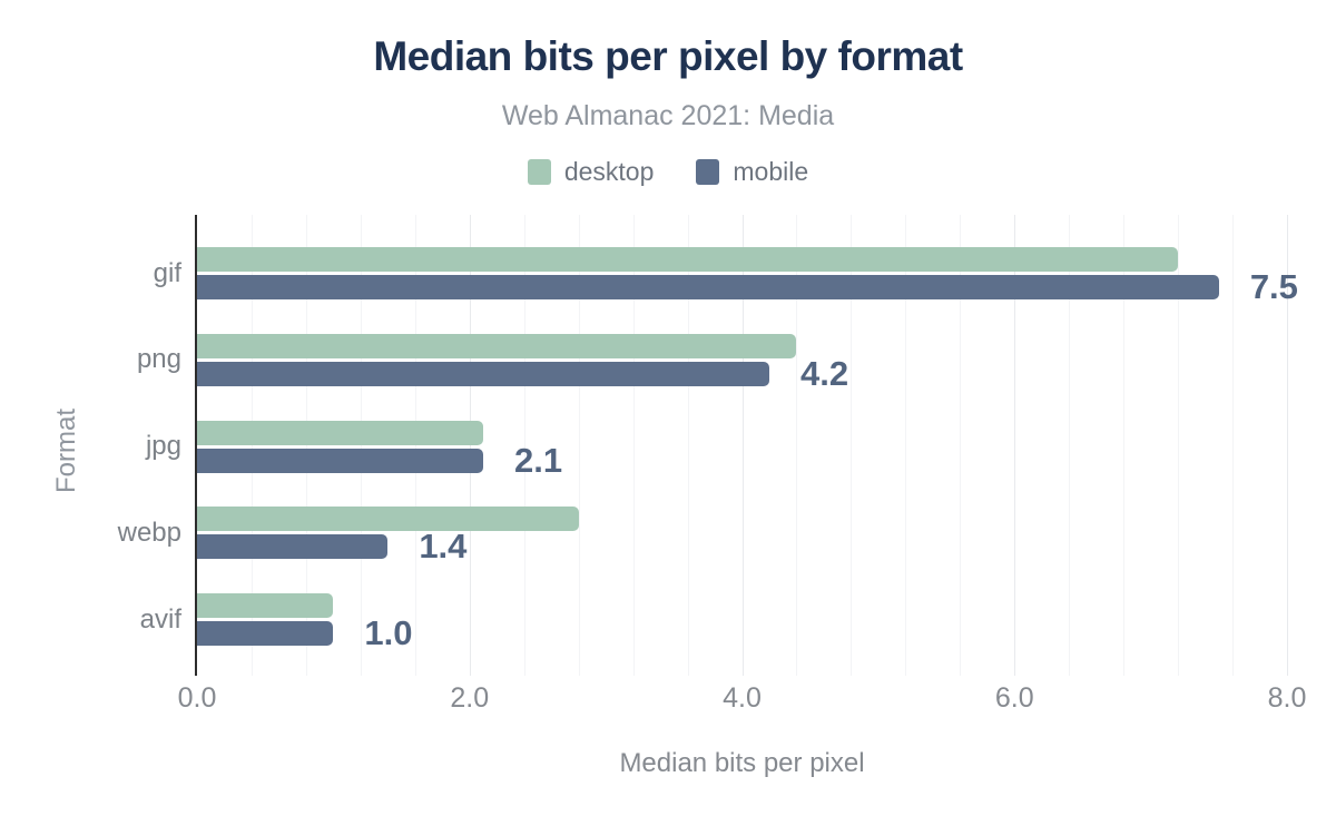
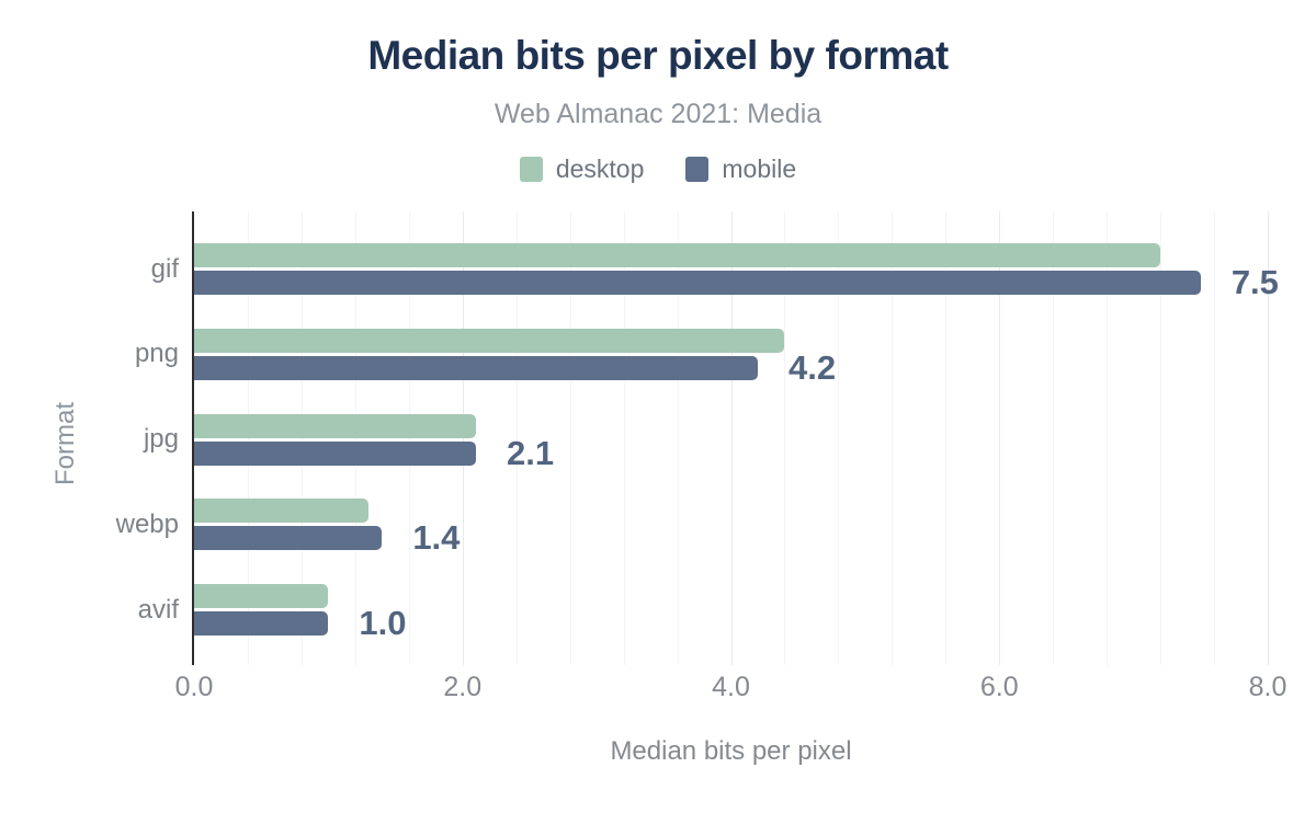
desktop/webp: 2.8 -> 1.3
